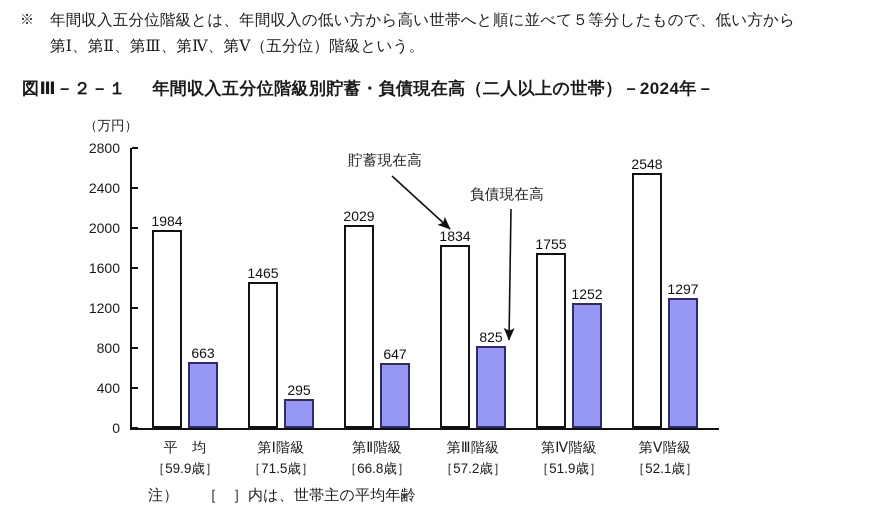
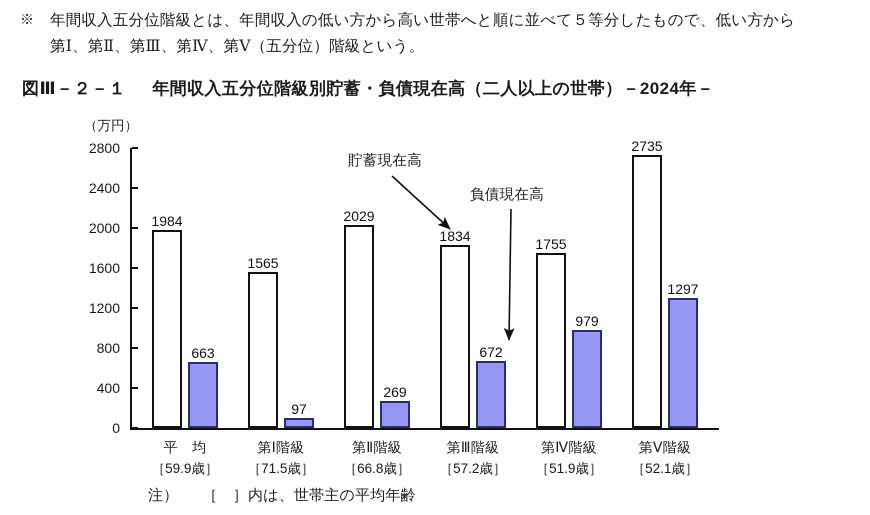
貯蓄現在高/第Ⅰ階級: 1465 -> 1565
負債現在高/第Ⅰ階級: 295 -> 97
負債現在高/第Ⅱ階級: 647 -> 269
負債現在高/第Ⅲ階級: 825 -> 672
負債現在高/第Ⅳ階級: 1252 -> 979
貯蓄現在高/第Ⅴ階級: 2548 -> 2735
